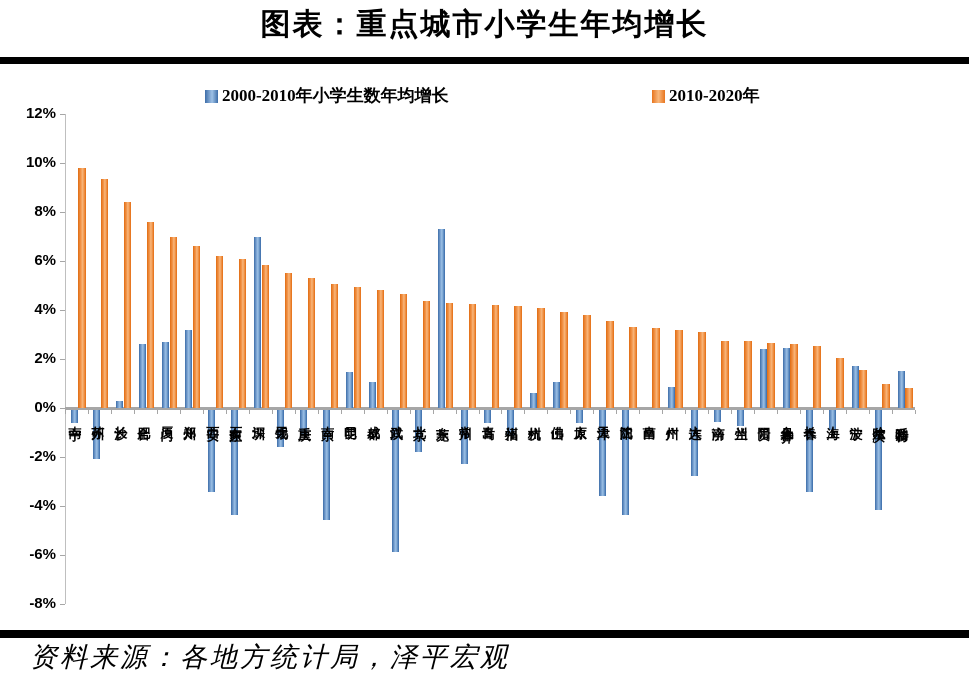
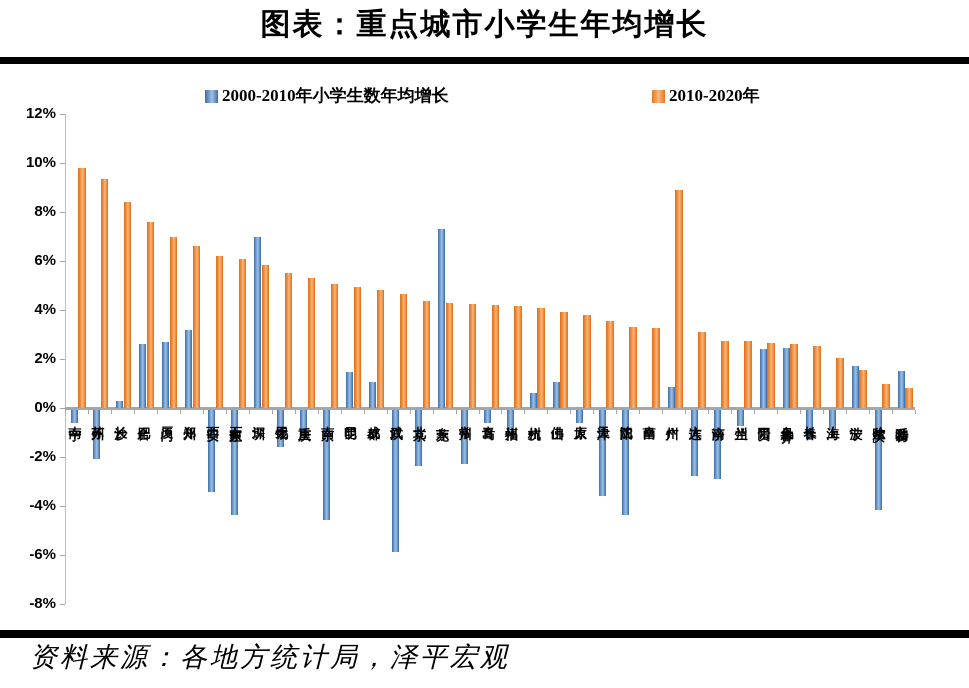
2000-2010年小学生数年均增长/北京: -1.7% -> -2.3%
2010-2020年/广州: 3.2% -> 8.9%
2000-2010年小学生数年均增长/济南: -0.5% -> -2.8%
2000-2010年小学生数年均增长/长春: -3.4% -> -1.2%
